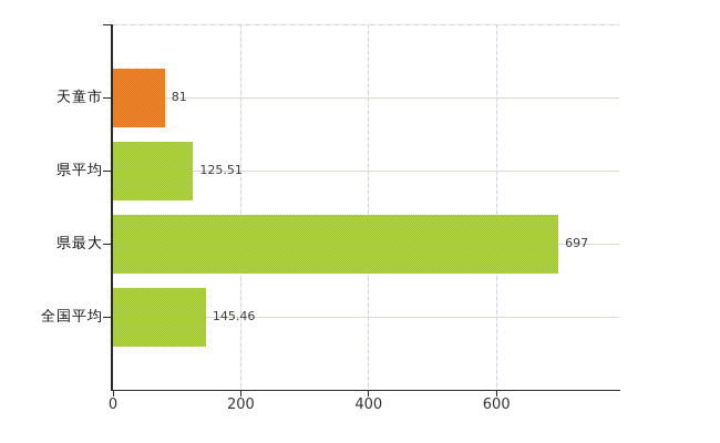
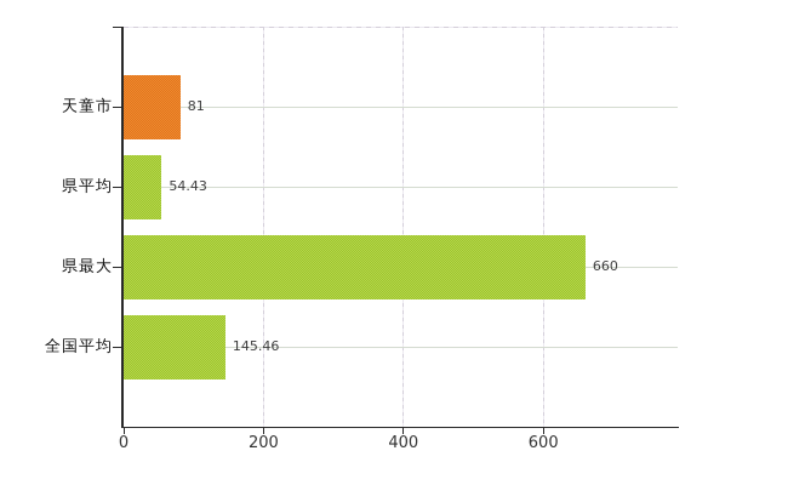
県平均: 125.51 -> 54.43
県最大: 697 -> 660
